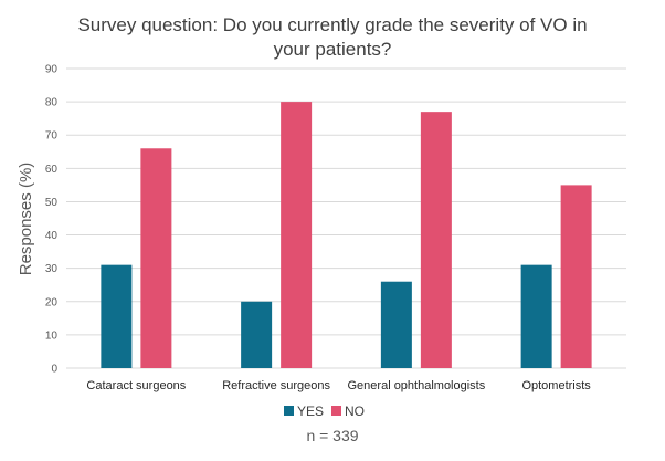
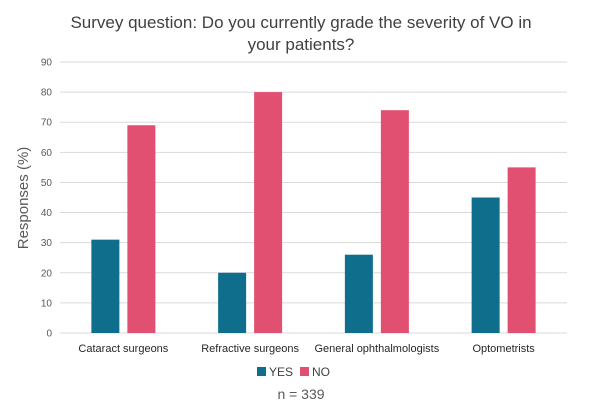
NO/Cataract surgeons: 66 -> 69
NO/General ophthalmologists: 77 -> 74
YES/Optometrists: 31 -> 45
